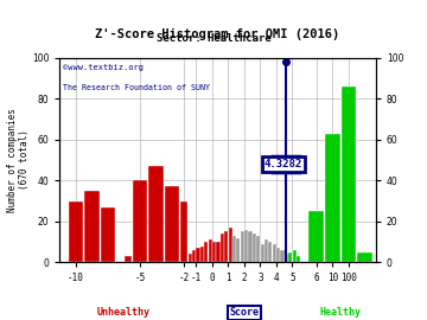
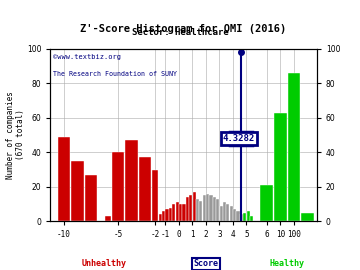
-10: 30 -> 49
6: 25 -> 21
